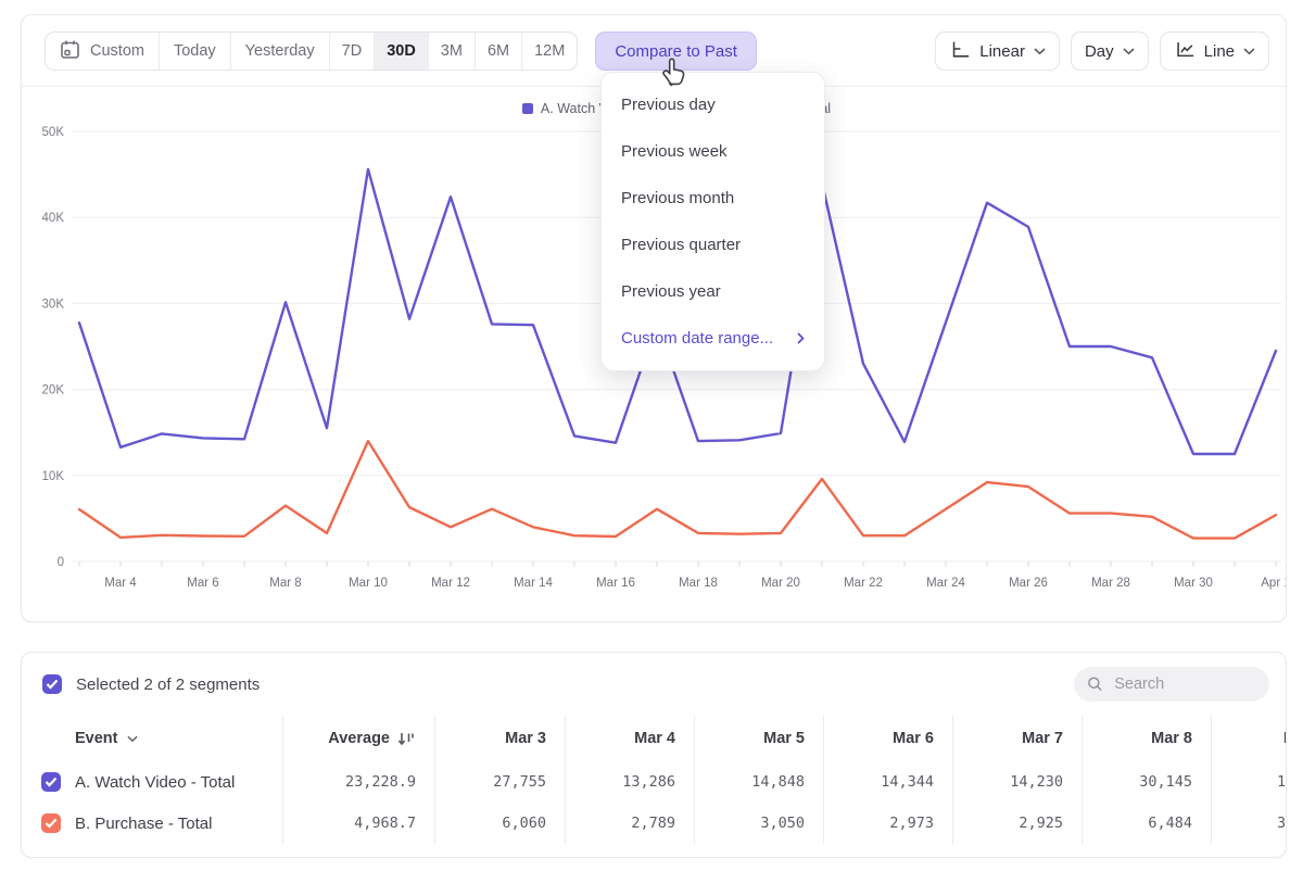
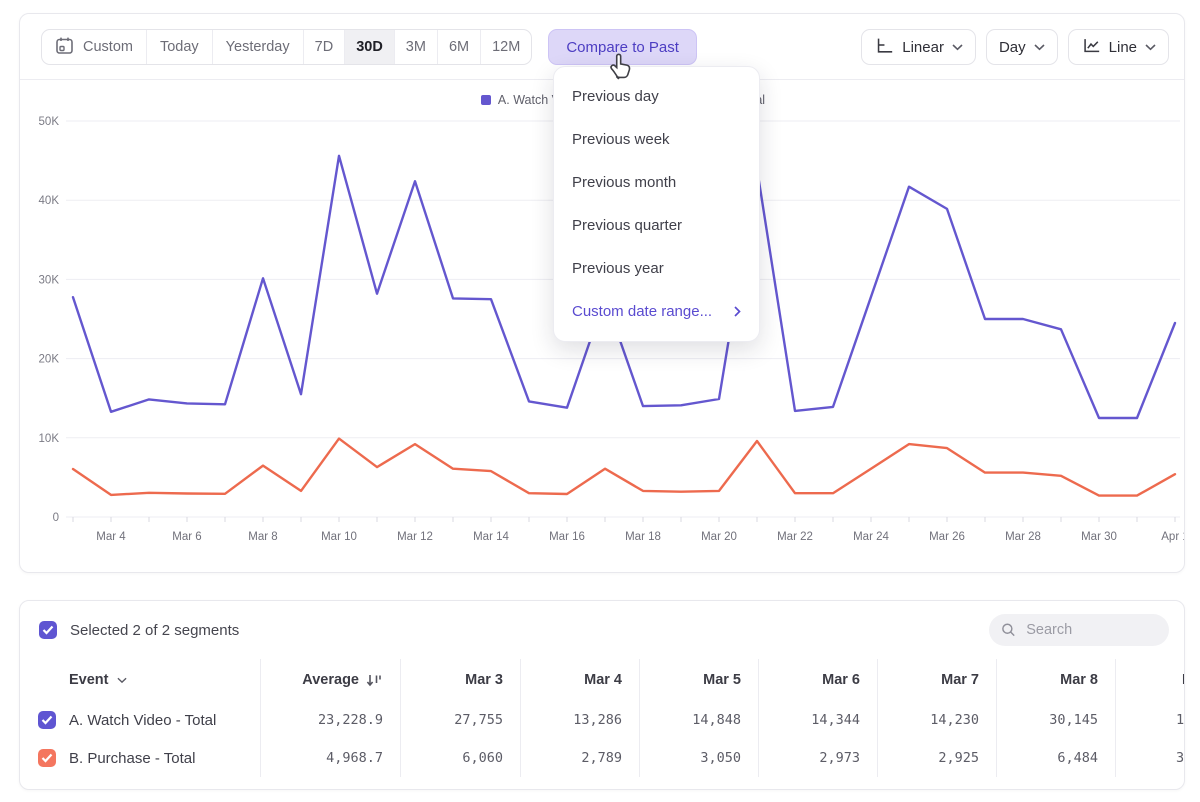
B. Purchase - Total/Mar 10: 14K -> 10K
B. Purchase - Total/Mar 12: 4K -> 9K
B. Purchase - Total/Mar 14: 4K -> 6K
A. Watch Video - Total/Mar 22: 23K -> 13K
